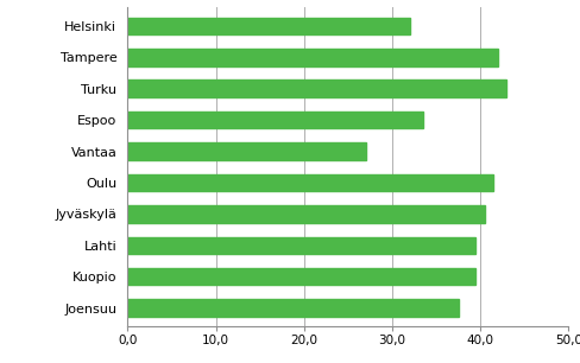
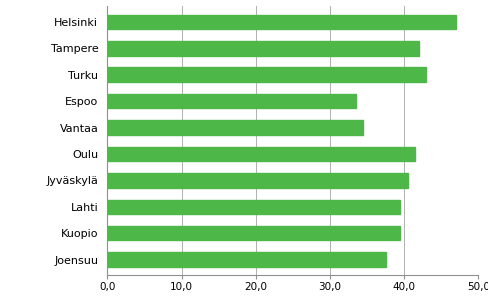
Helsinki: 32,0 -> 47,0
Vantaa: 27,0 -> 34,5
